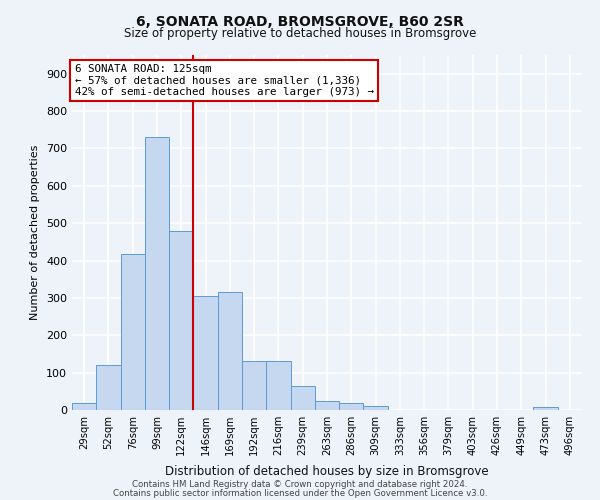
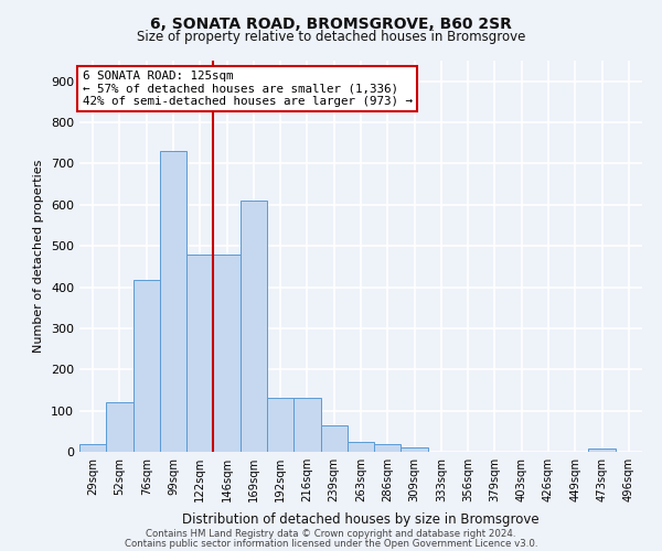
146sqm: 305 -> 480
169sqm: 315 -> 610
